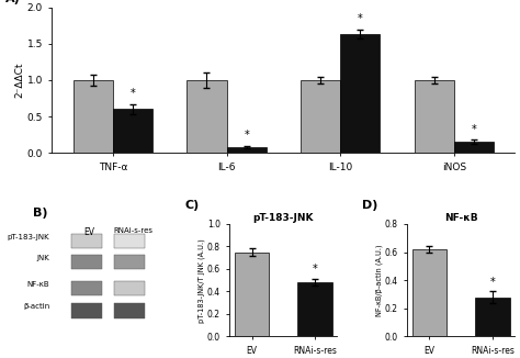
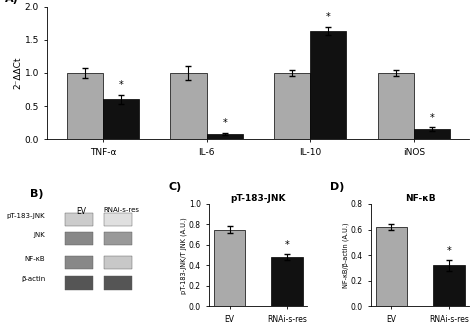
NF-κB/RNAi-s-res: 0.28 -> 0.32
